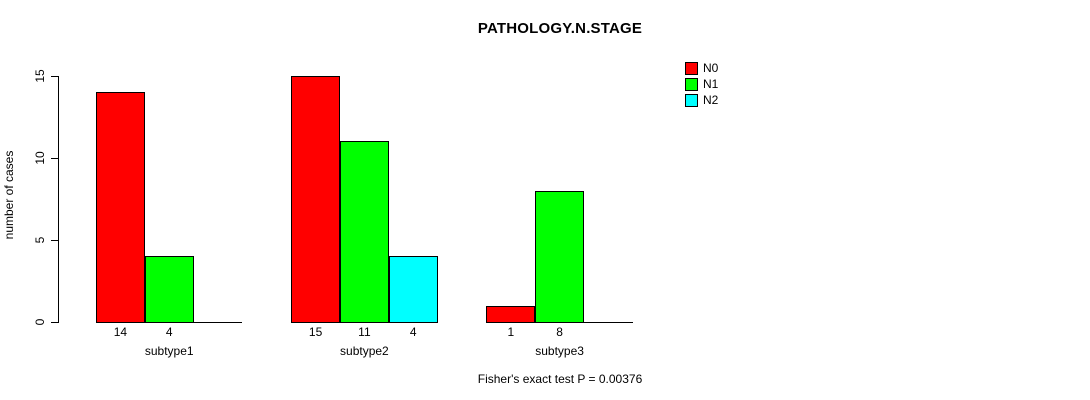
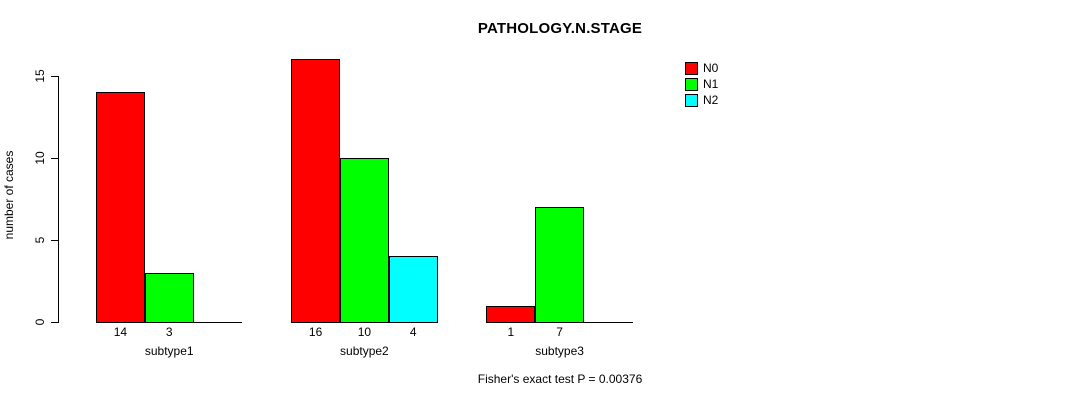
N1/subtype1: 4 -> 3
N0/subtype2: 15 -> 16
N1/subtype2: 11 -> 10
N1/subtype3: 8 -> 7
